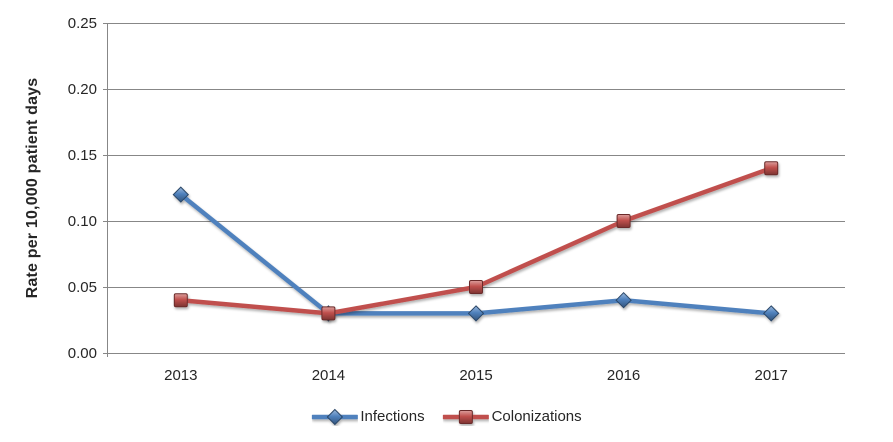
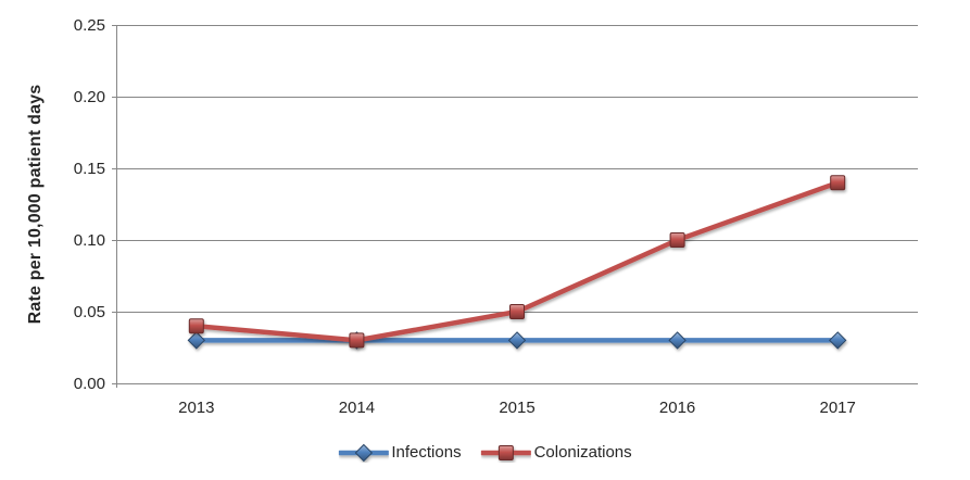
Infections/2013: 0.12 -> 0.03
Infections/2016: 0.04 -> 0.03
